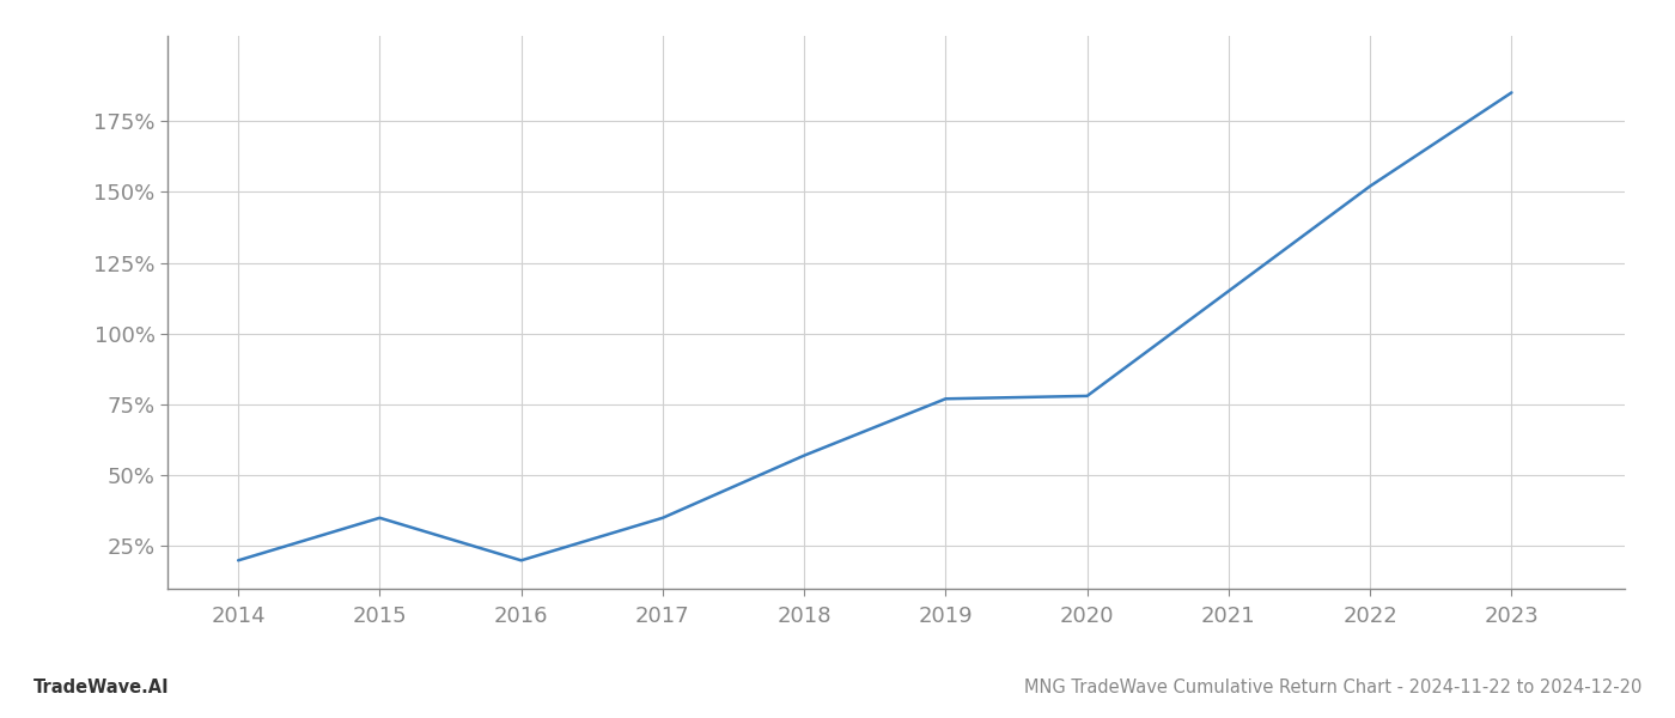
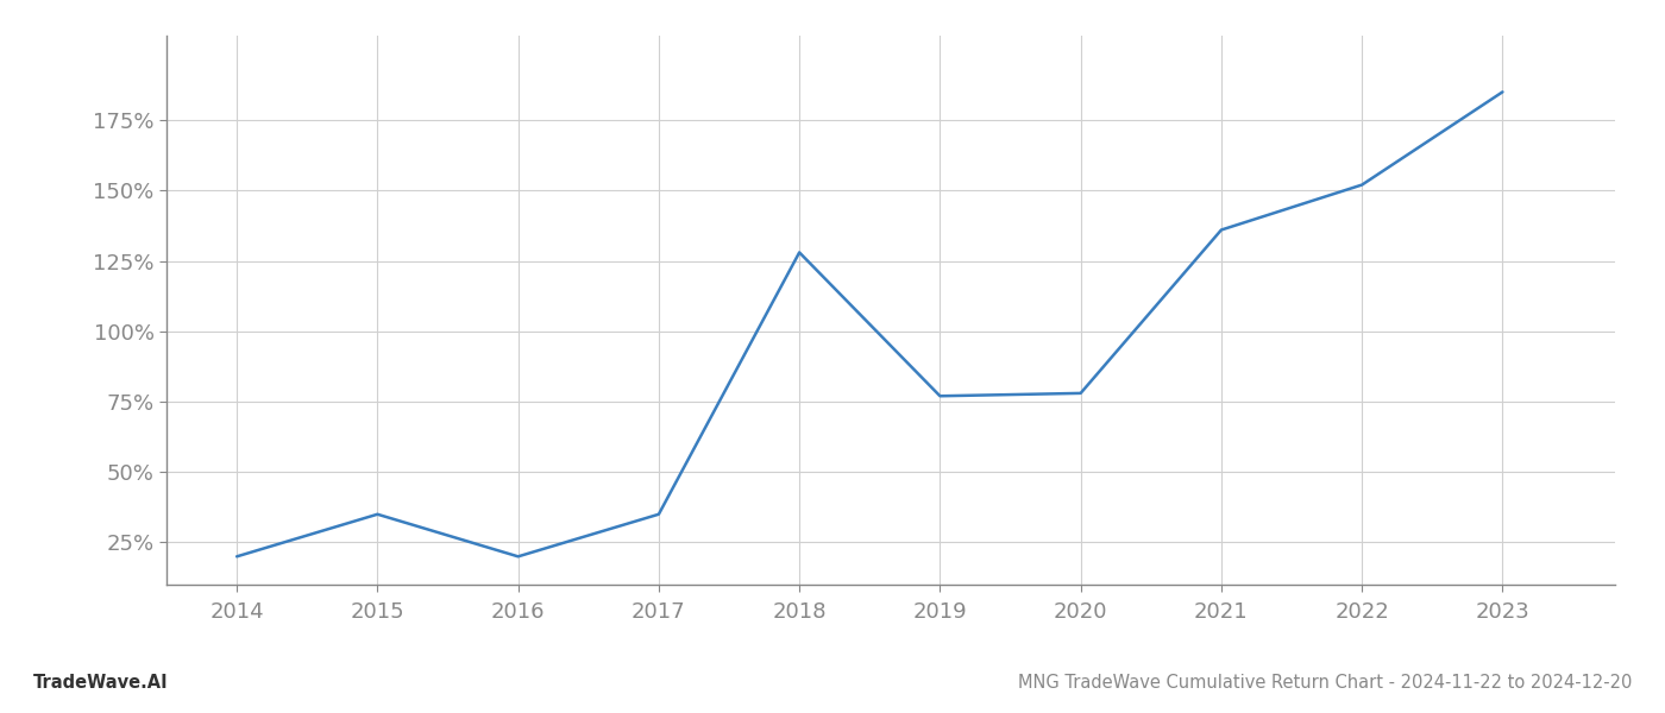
2018: 57% -> 128%
2021: 115% -> 136%
